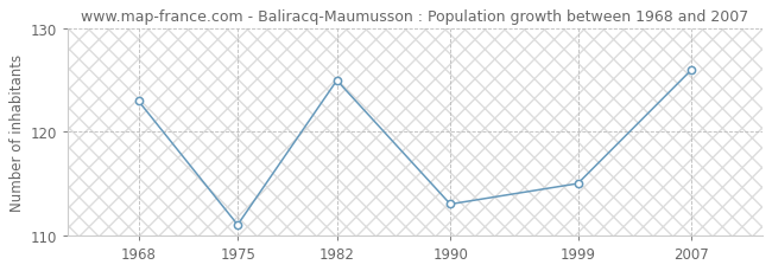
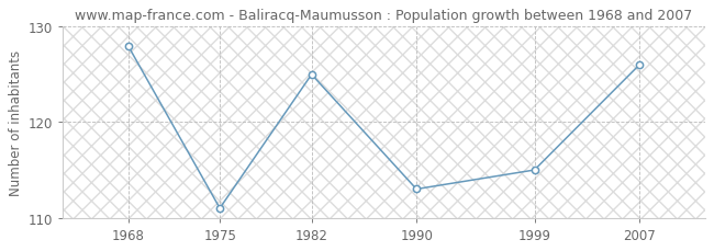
1968: 123 -> 128
